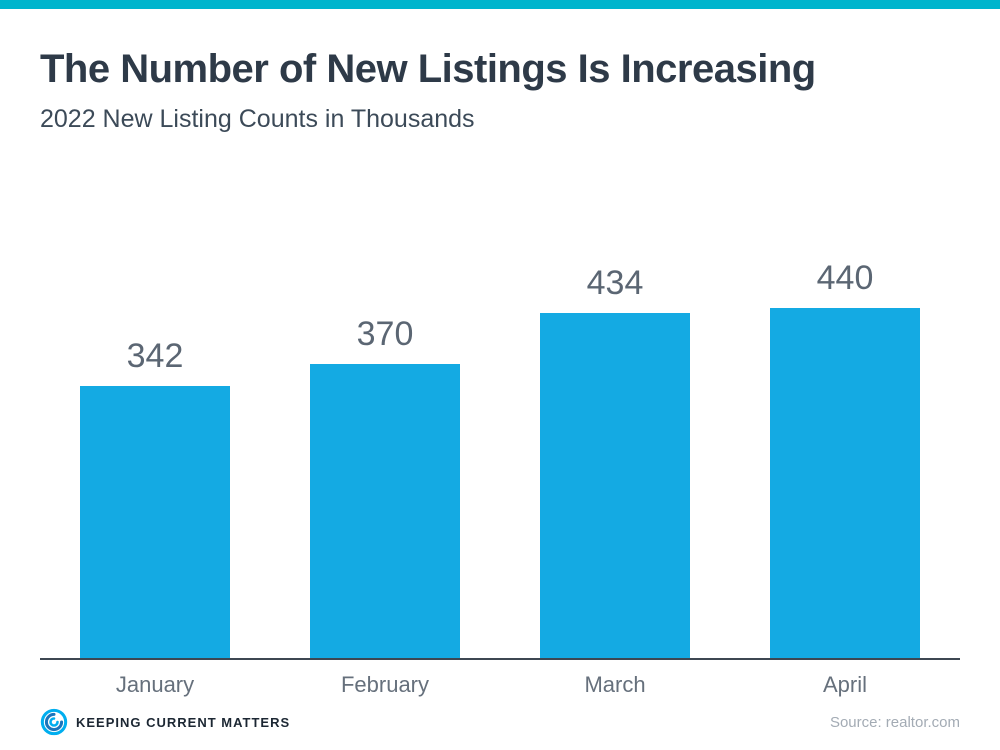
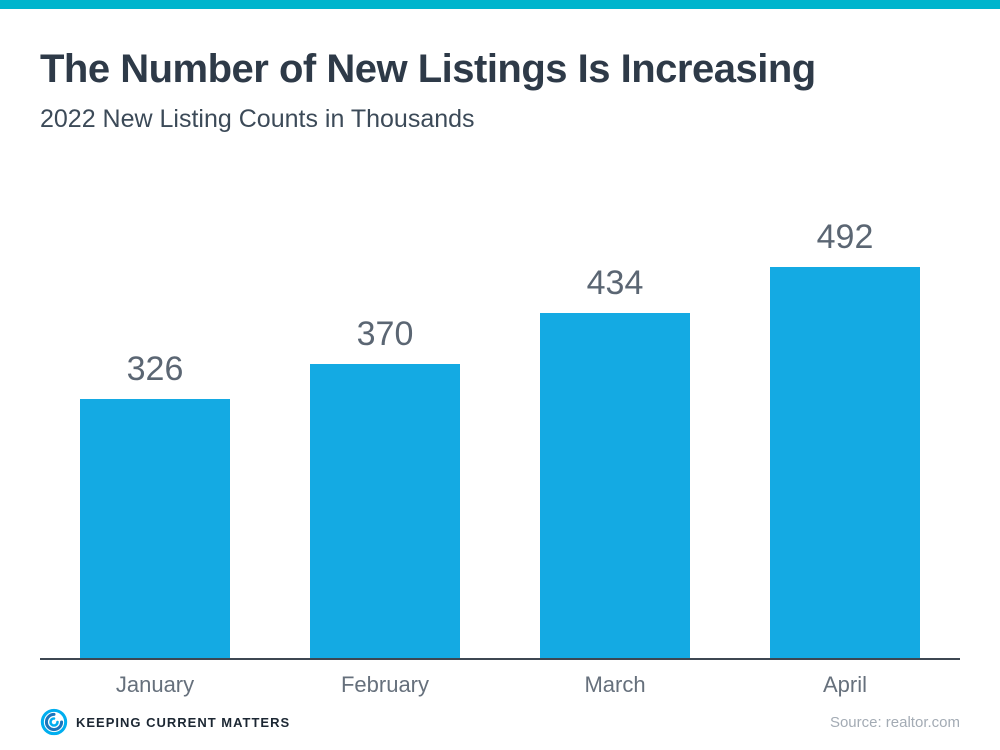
January: 342 -> 326
April: 440 -> 492
